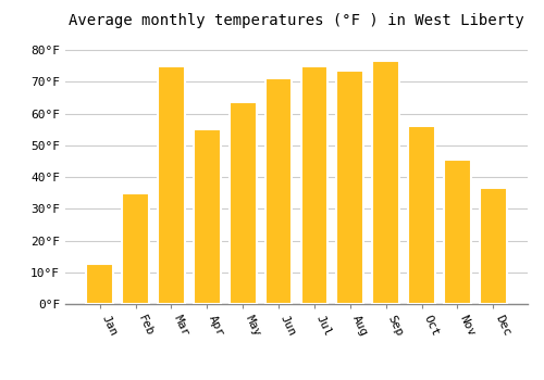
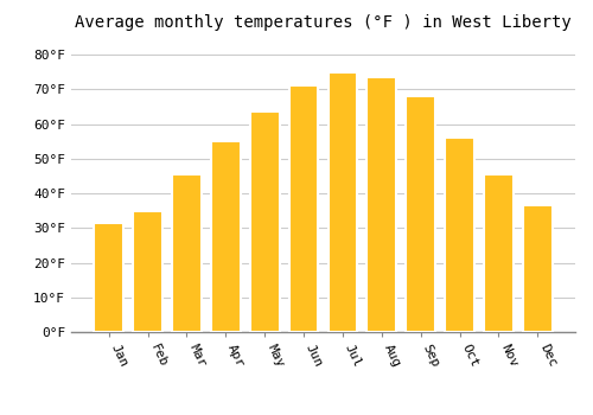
Jan: 12.5°F -> 31.5°F
Mar: 75.0°F -> 45.5°F
Sep: 76.5°F -> 68.0°F
